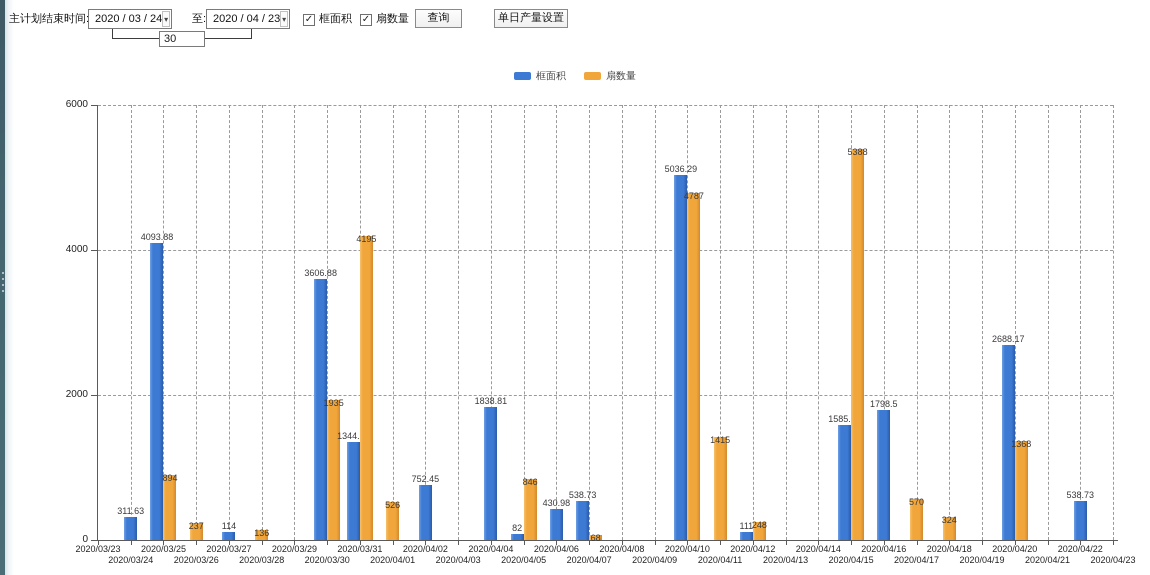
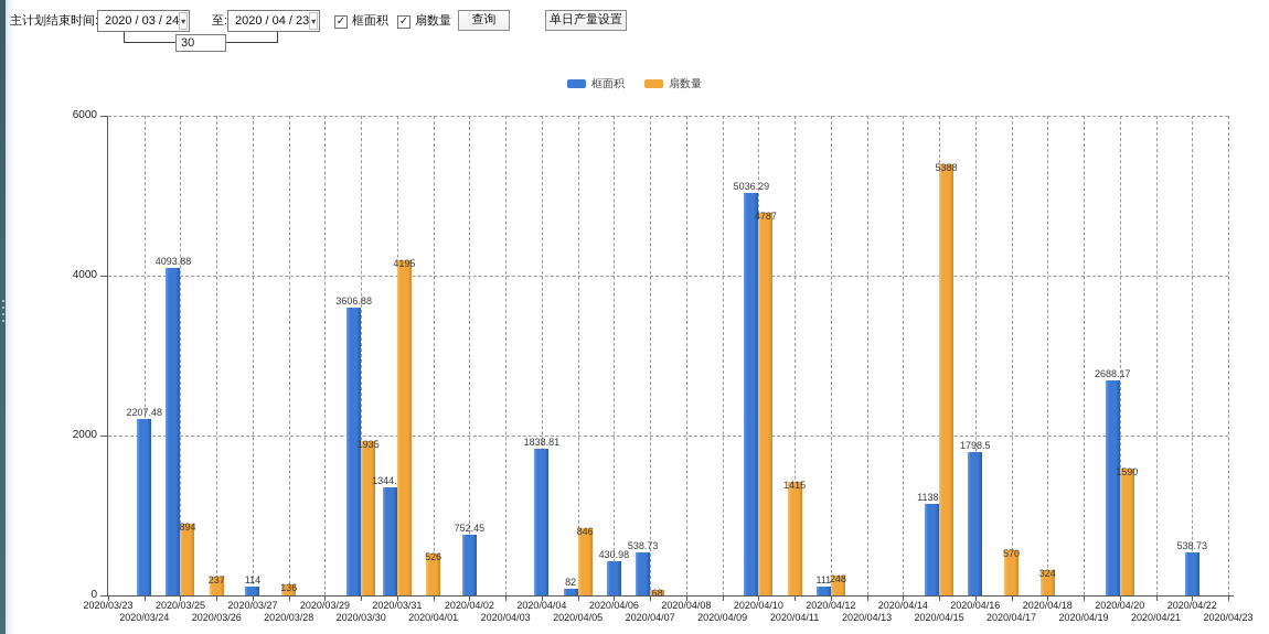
框面积/2020/03/24: 311.63 -> 2207.48
框面积/2020/04/15: 1585.96 -> 1138.2
扇数量/2020/04/20: 1368 -> 1590
